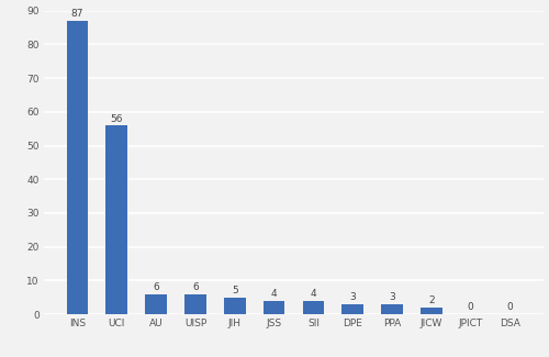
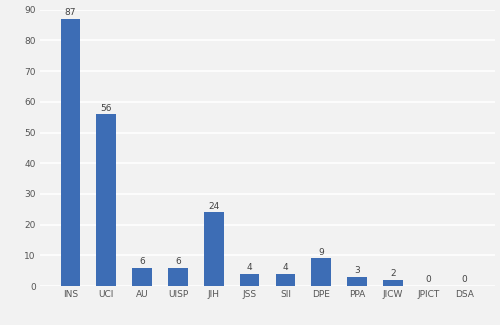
JIH: 5 -> 24
DPE: 3 -> 9
